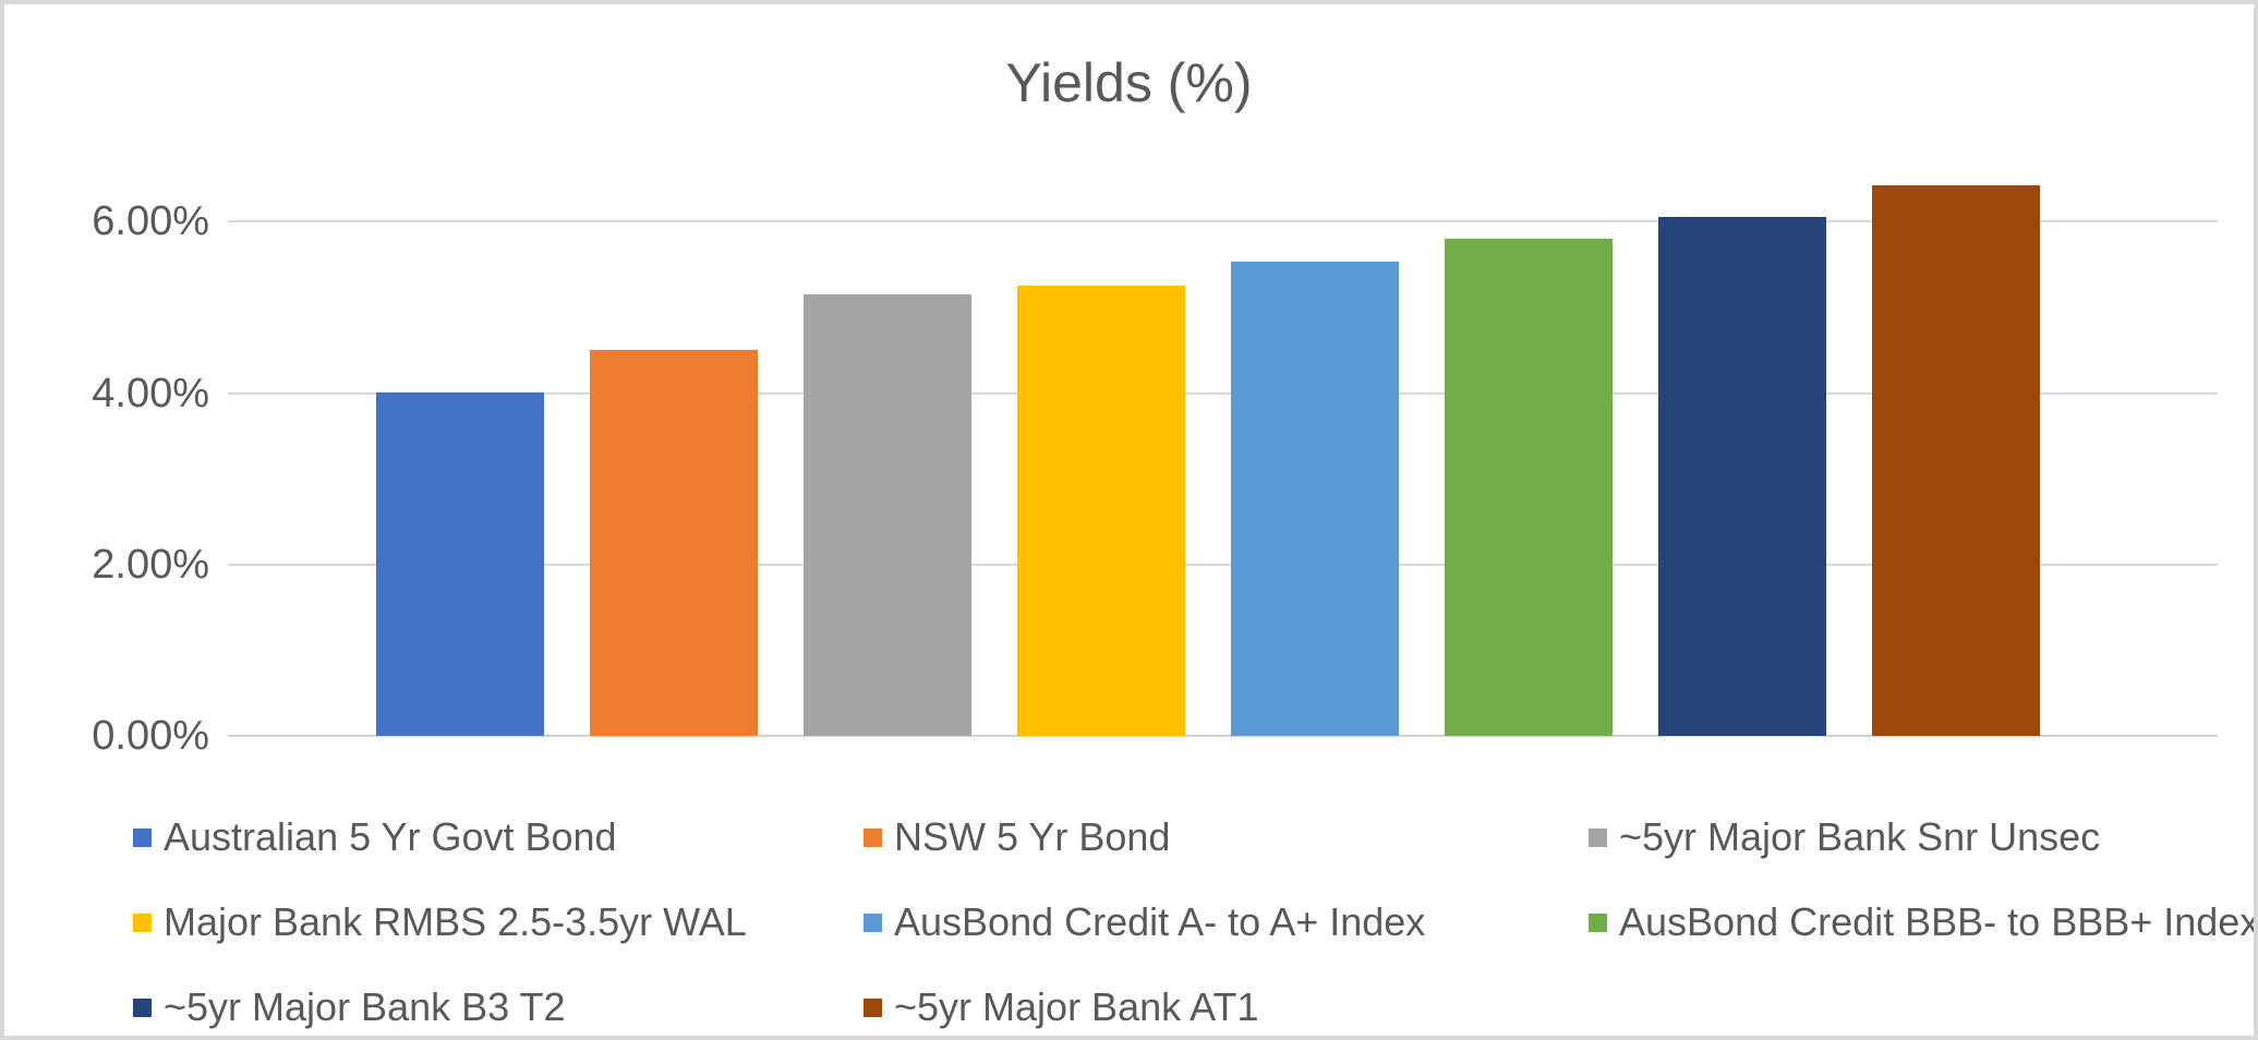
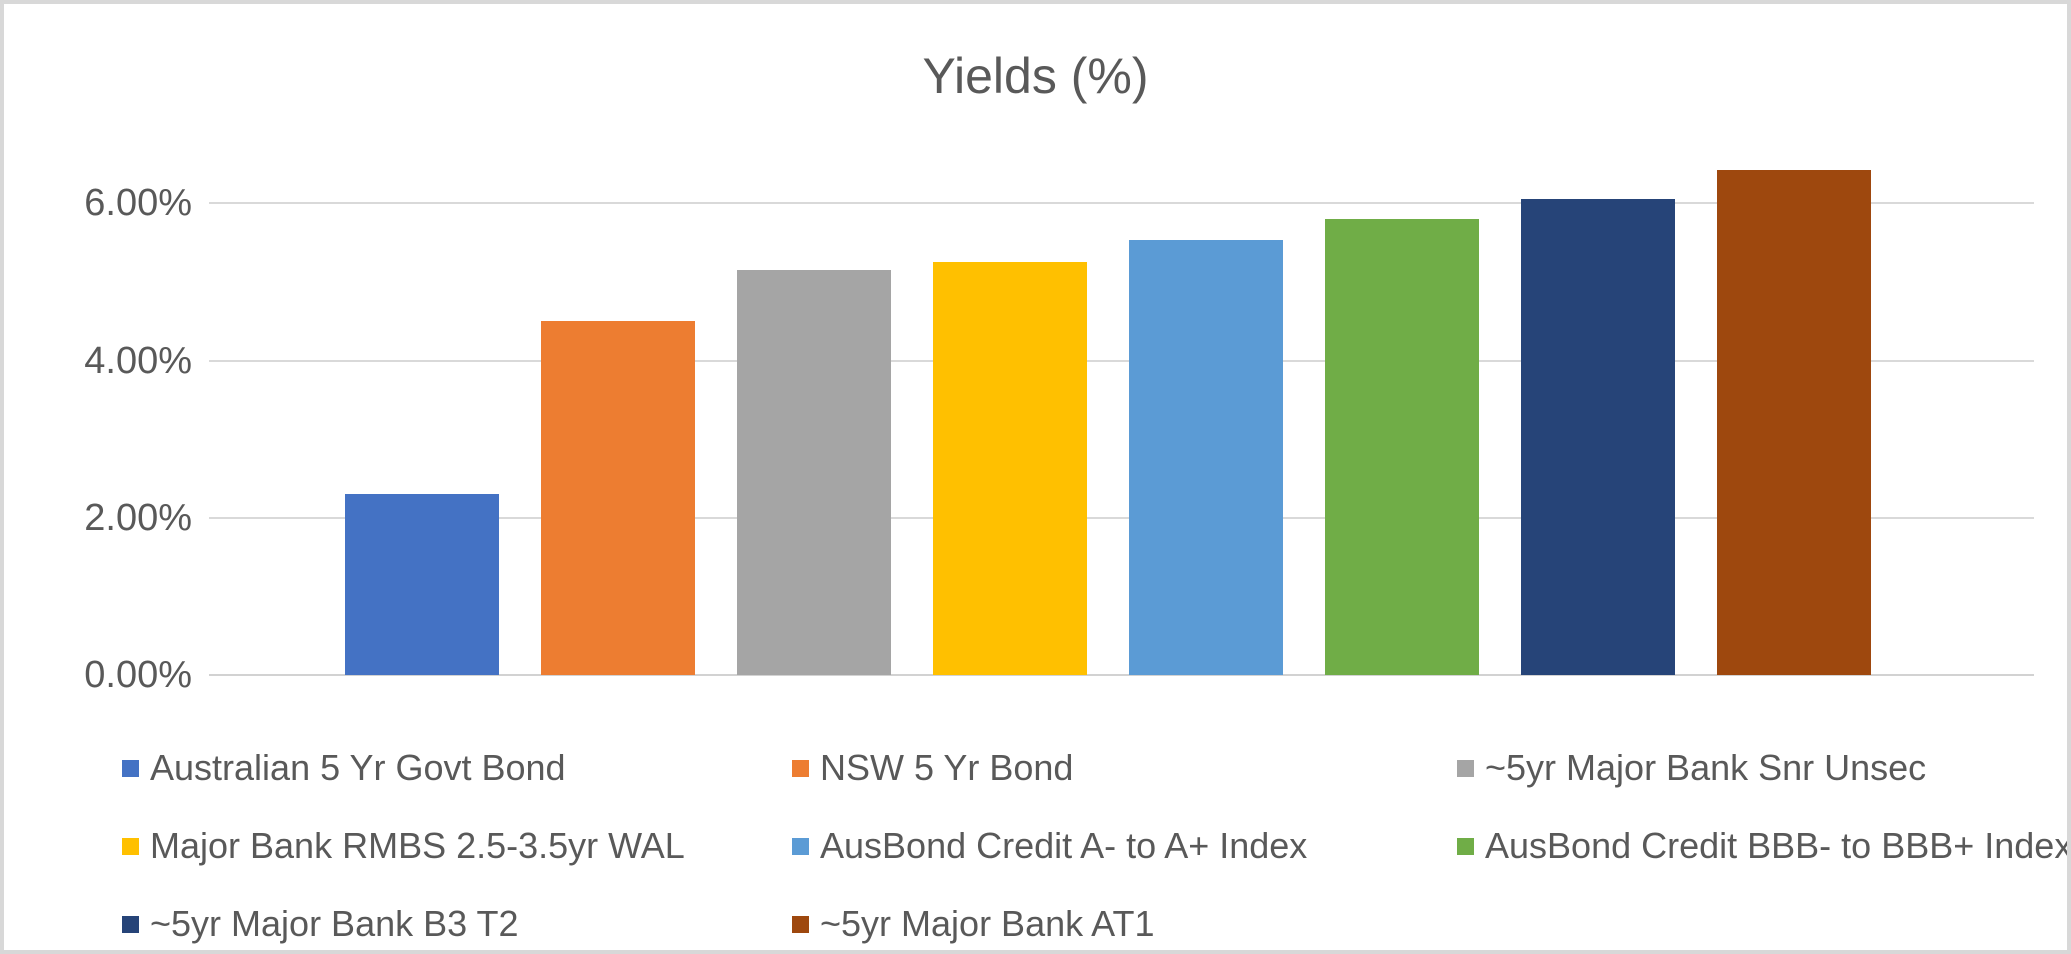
Australian 5 Yr Govt Bond: 4.0% -> 2.3%
